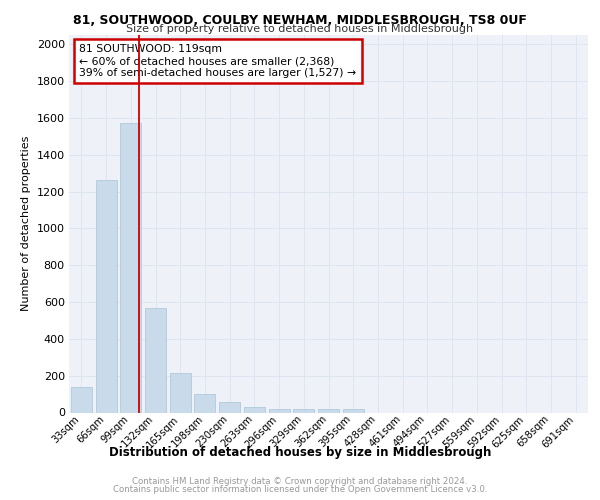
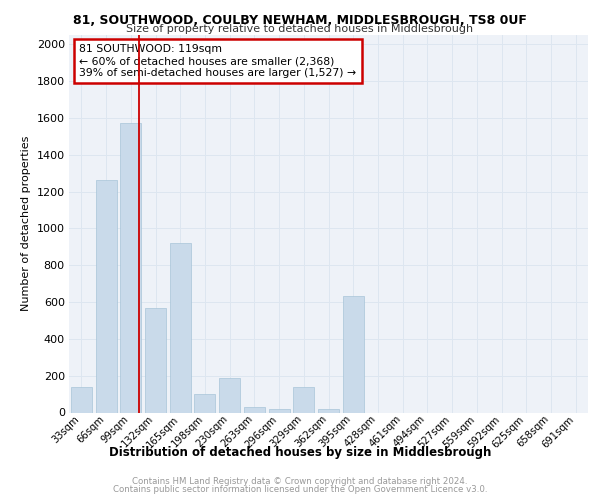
165sqm: 220 -> 920
230sqm: 60 -> 190
329sqm: 20 -> 140
395sqm: 20 -> 630
